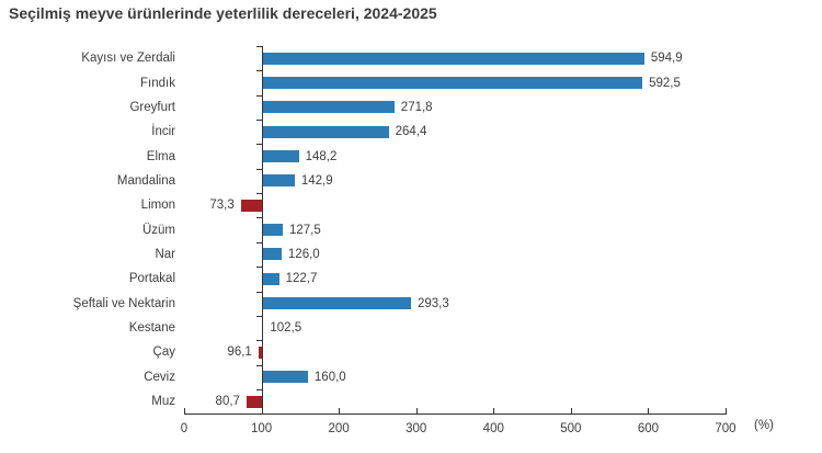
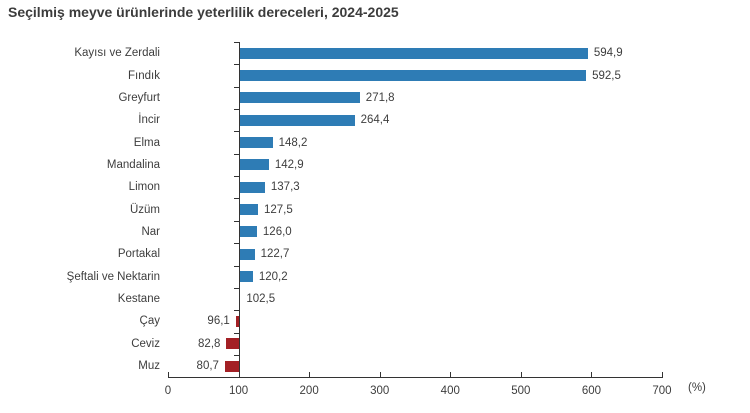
Limon: 73,3 -> 137,3
Şeftali ve Nektarin: 293,3 -> 120,2
Ceviz: 160,0 -> 82,8
